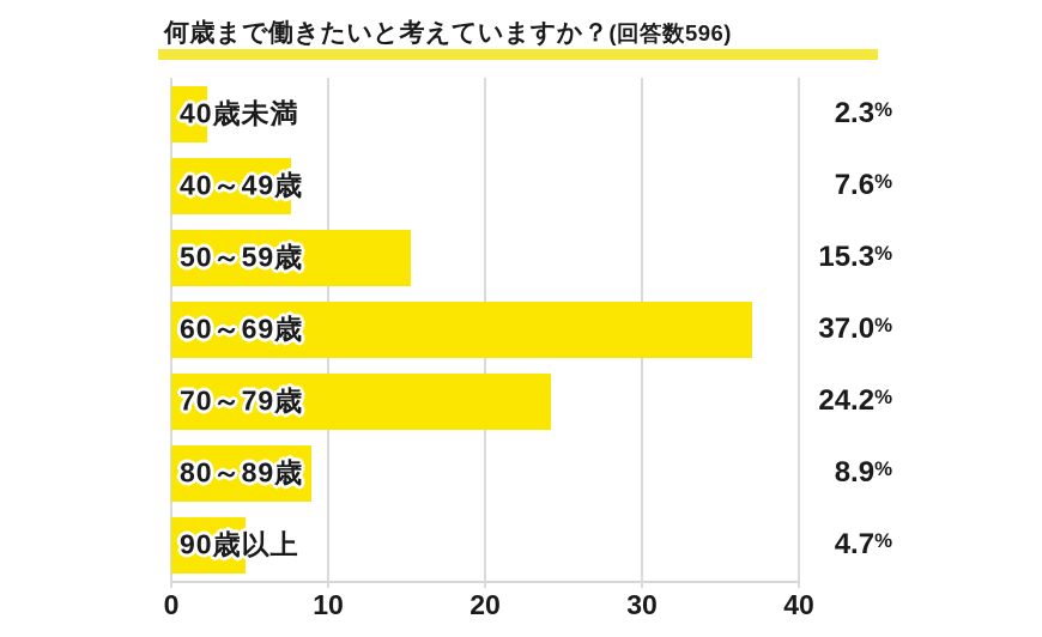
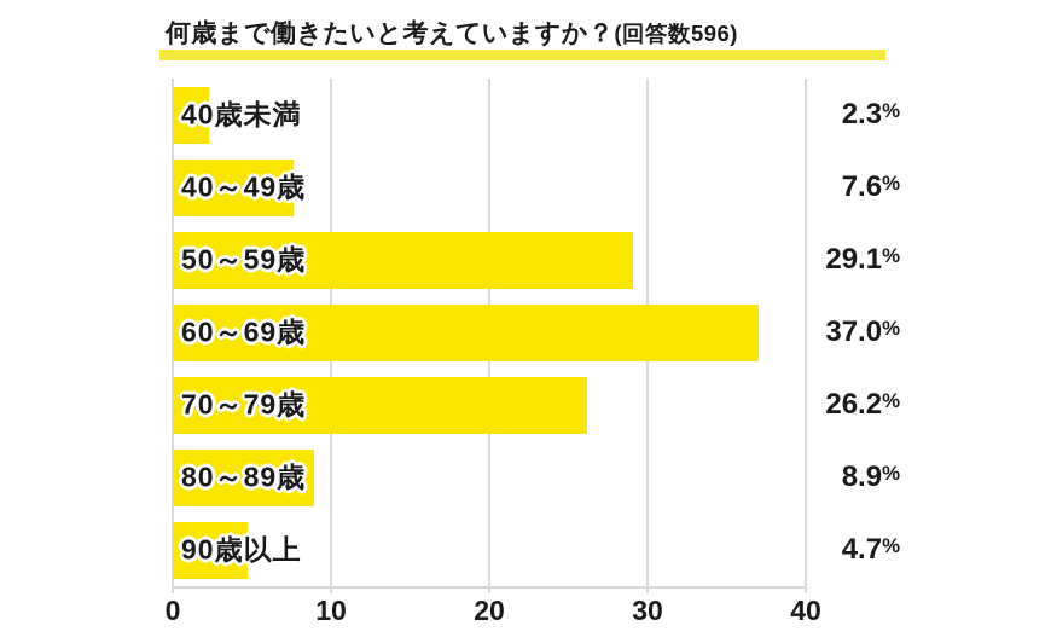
50～59歳: 15.3 -> 29.1
70～79歳: 24.2 -> 26.2
